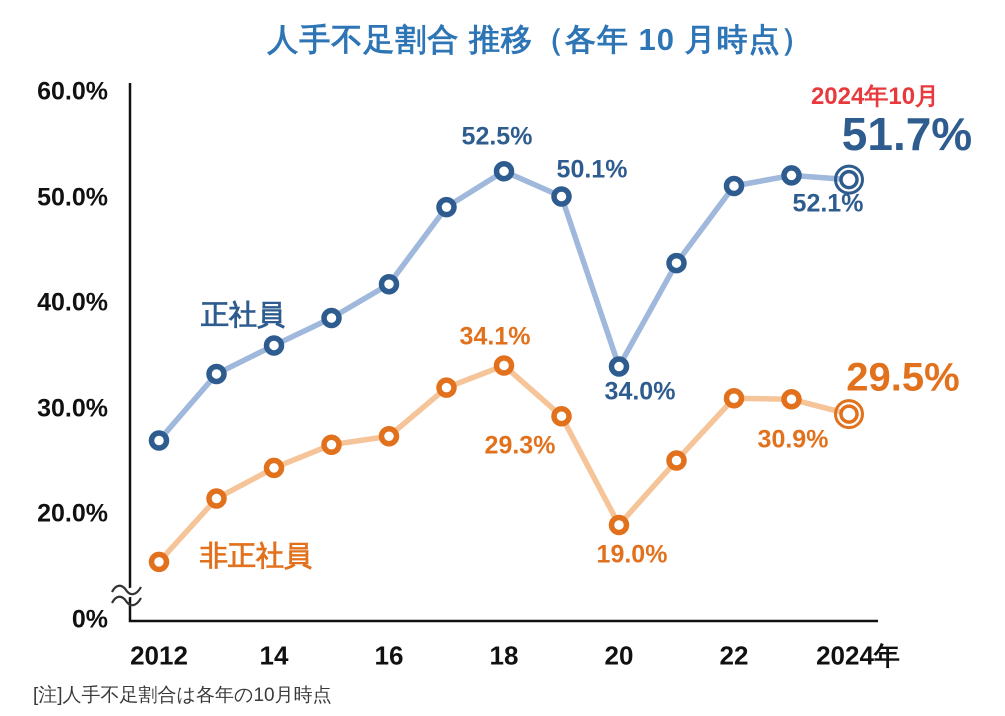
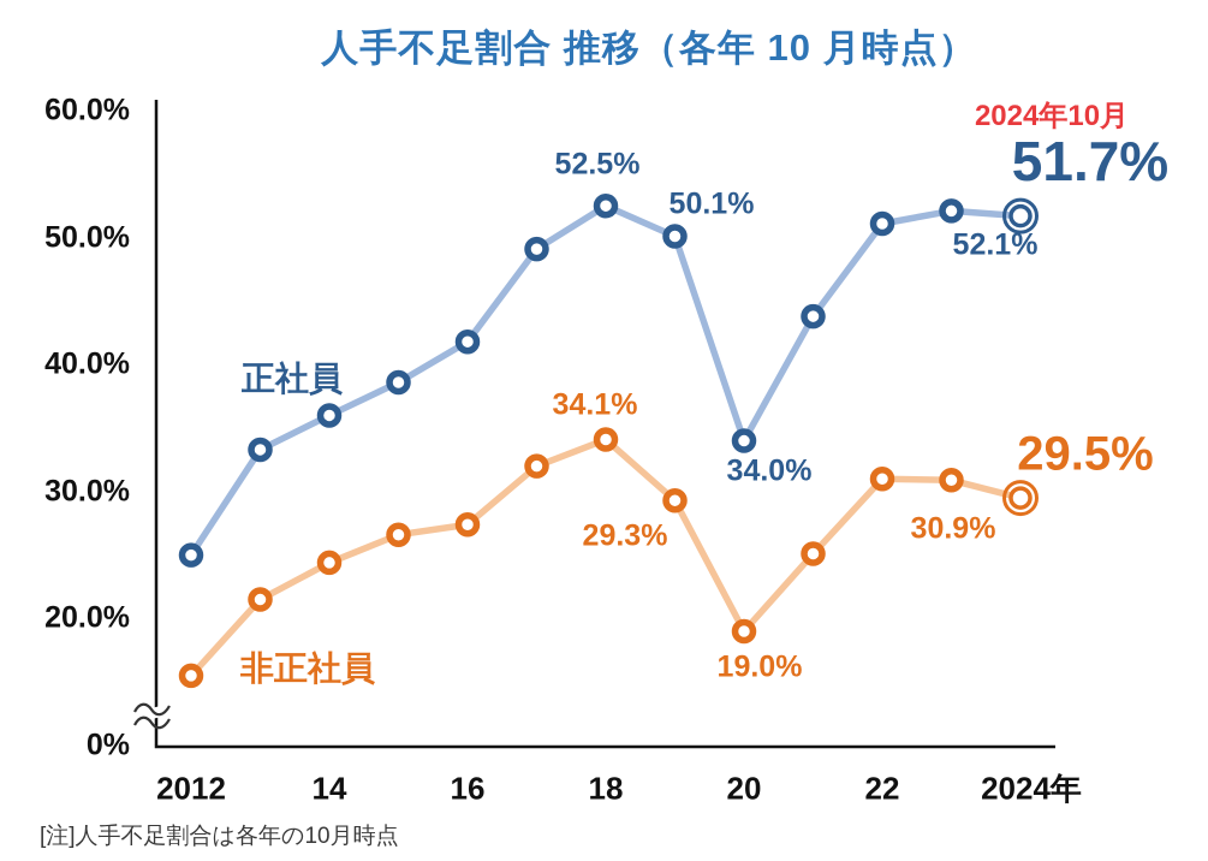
正社員/2012: 27.0% -> 25.0%
